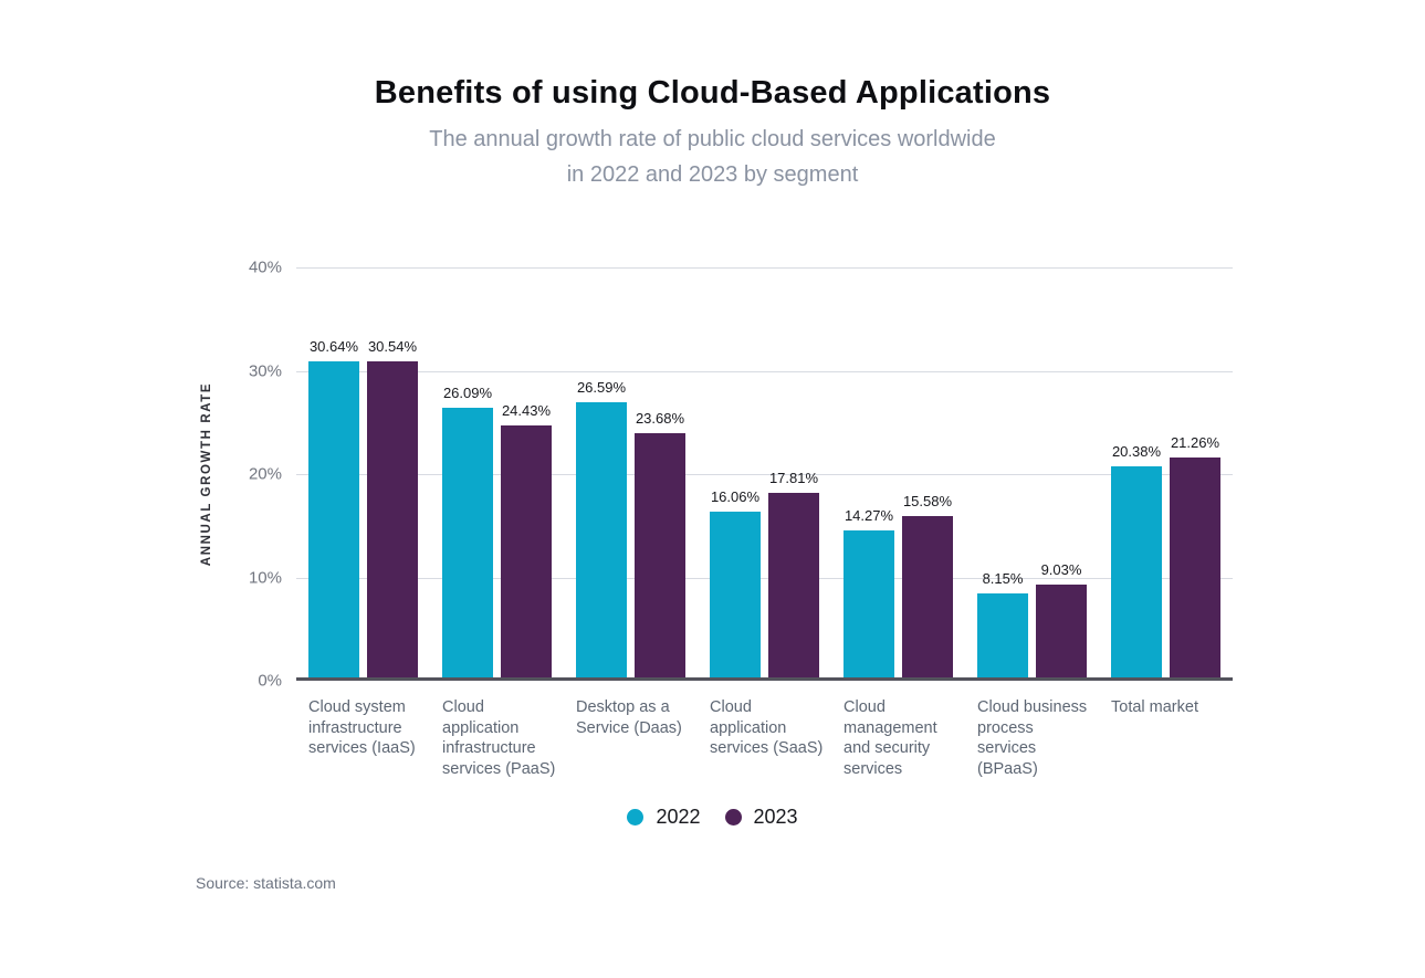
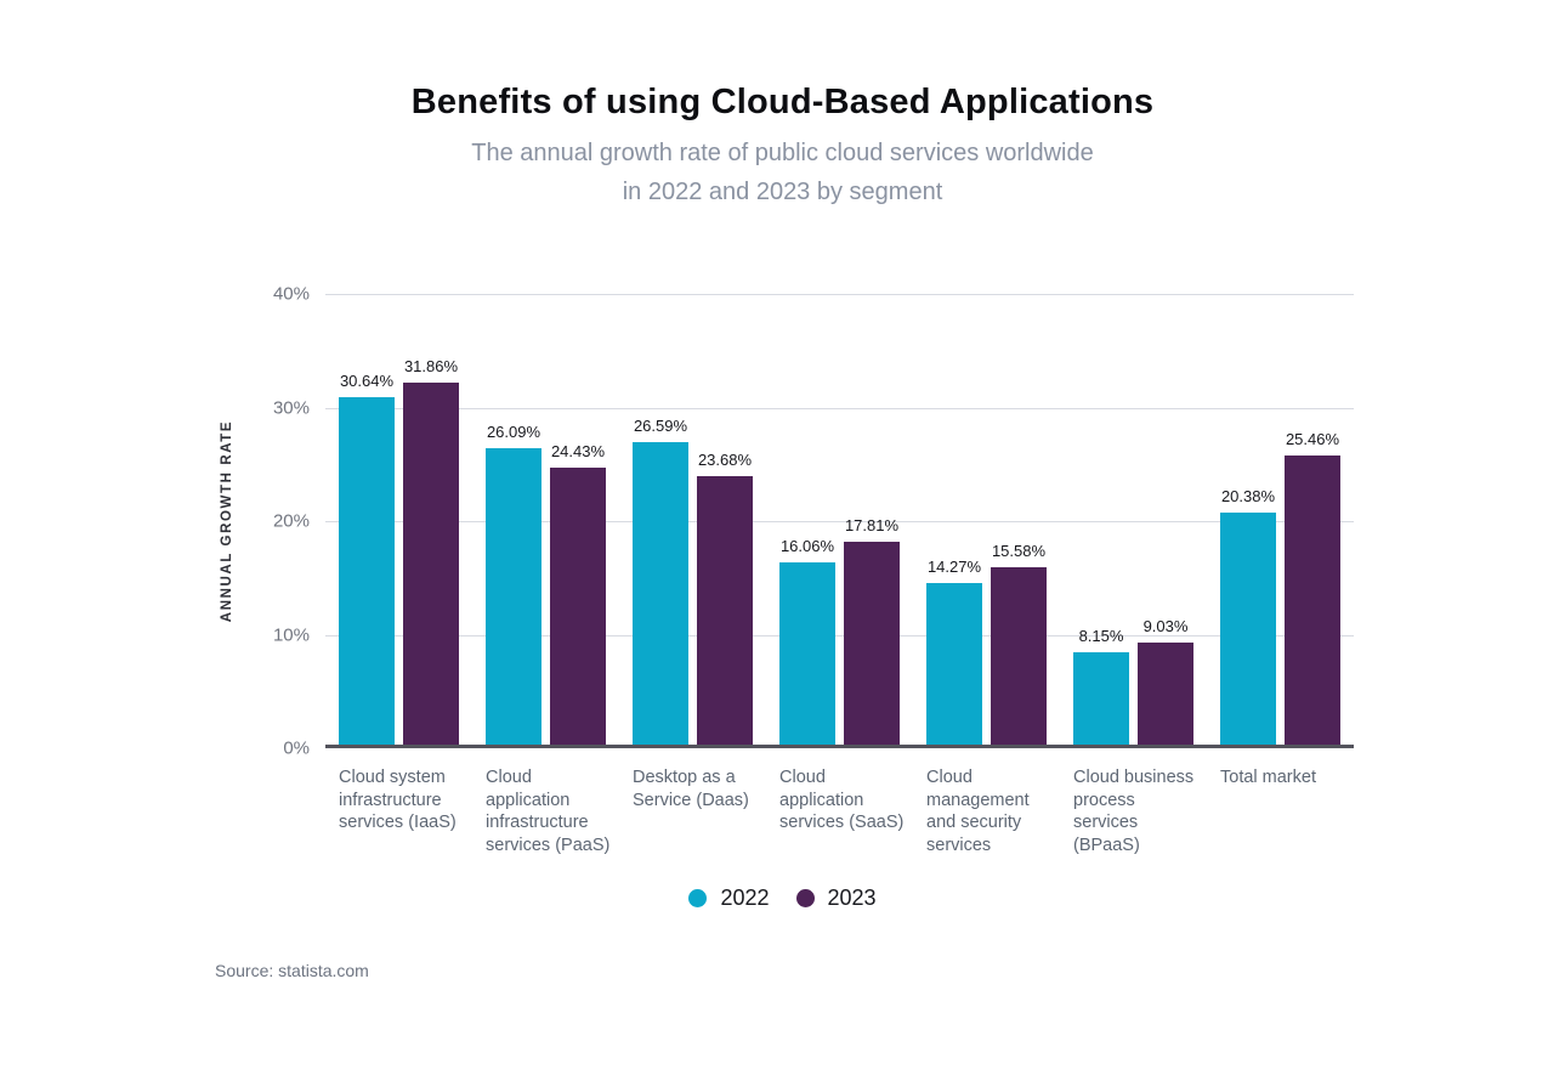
2023/Cloud system infrastructure services (IaaS): 30.54% -> 31.86%
2023/Total market: 21.26% -> 25.46%
